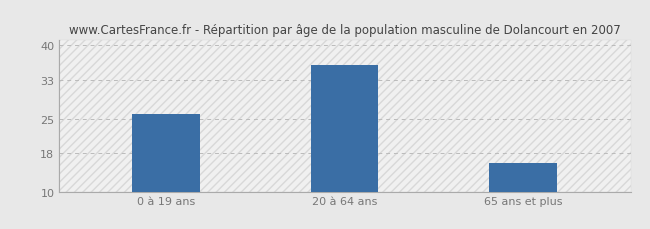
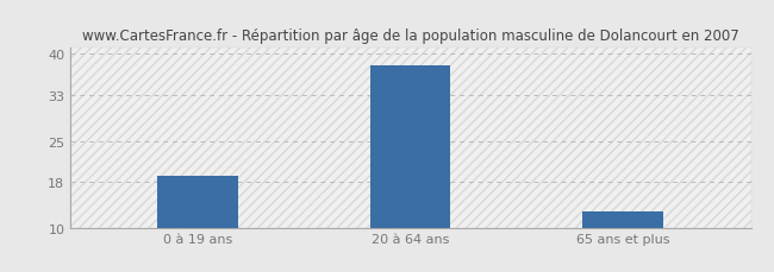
0 à 19 ans: 26 -> 19
20 à 64 ans: 36 -> 38
65 ans et plus: 16 -> 13
